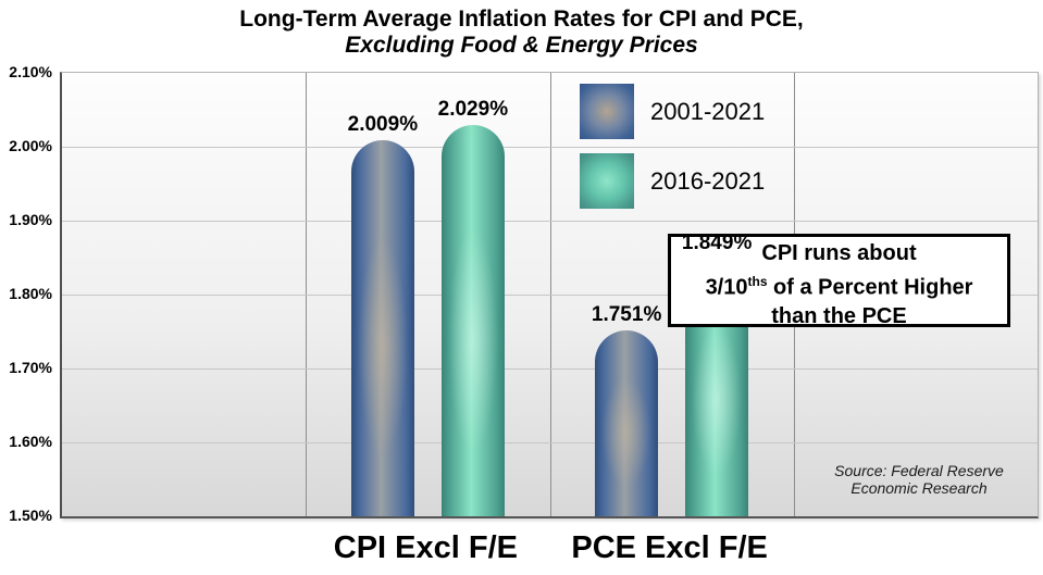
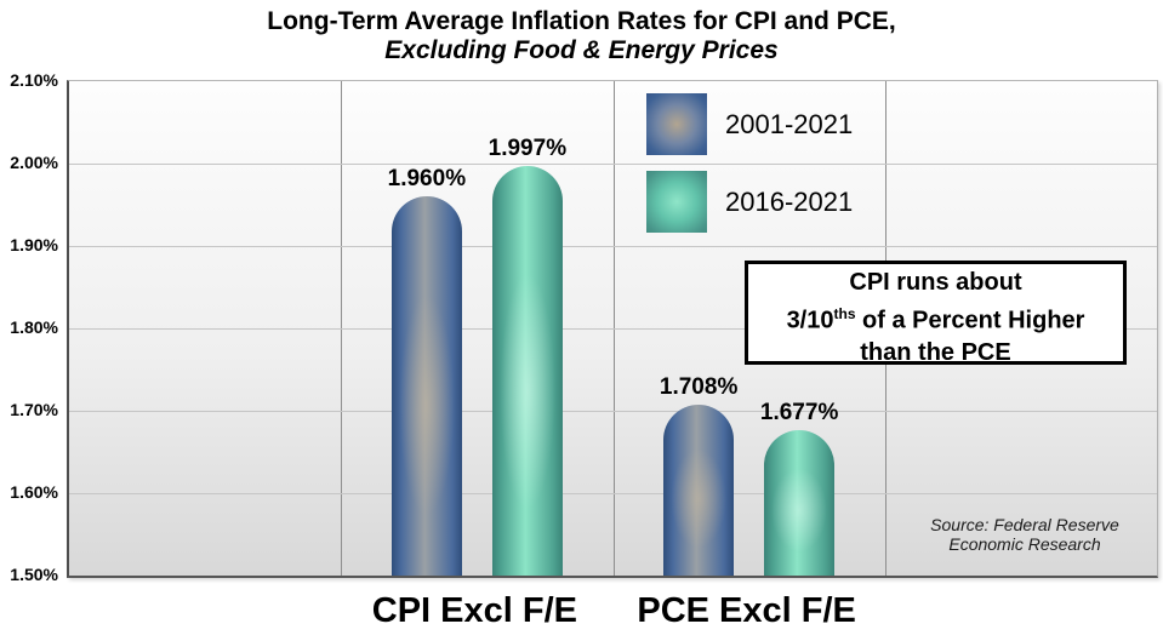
2001-2021/CPI Excl F/E: 2.009% -> 1.960%
2016-2021/CPI Excl F/E: 2.029% -> 1.997%
2001-2021/PCE Excl F/E: 1.751% -> 1.708%
2016-2021/PCE Excl F/E: 1.849% -> 1.677%
